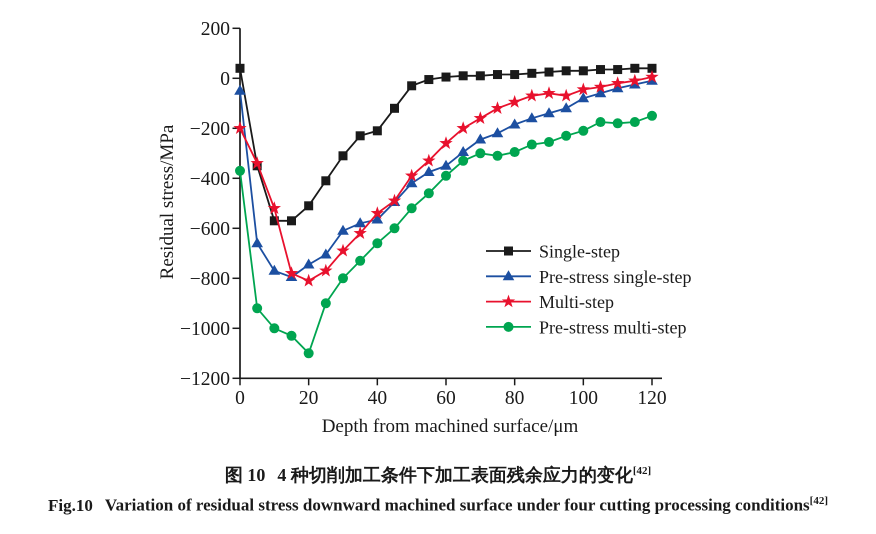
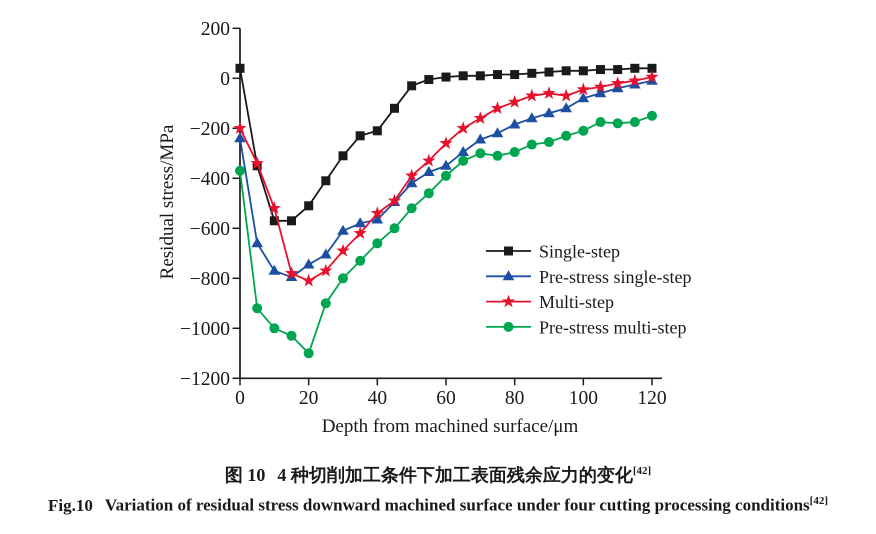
Pre-stress single-step/0: -50 -> -240
